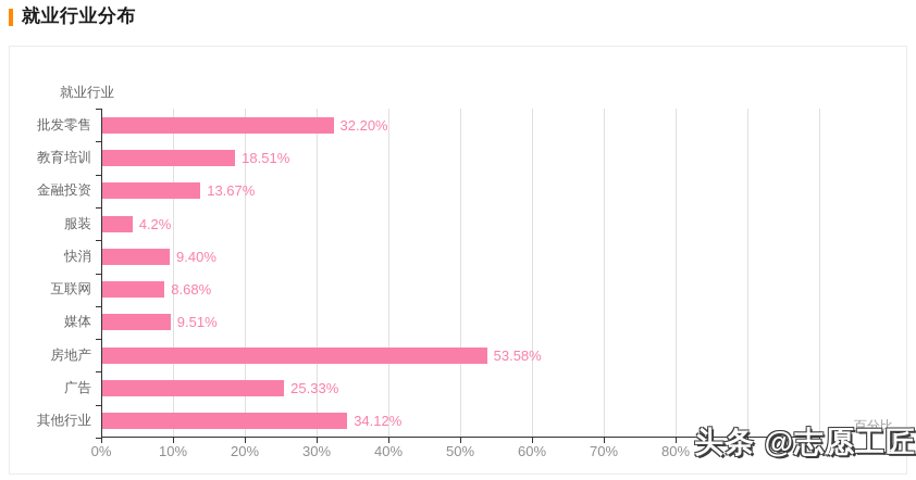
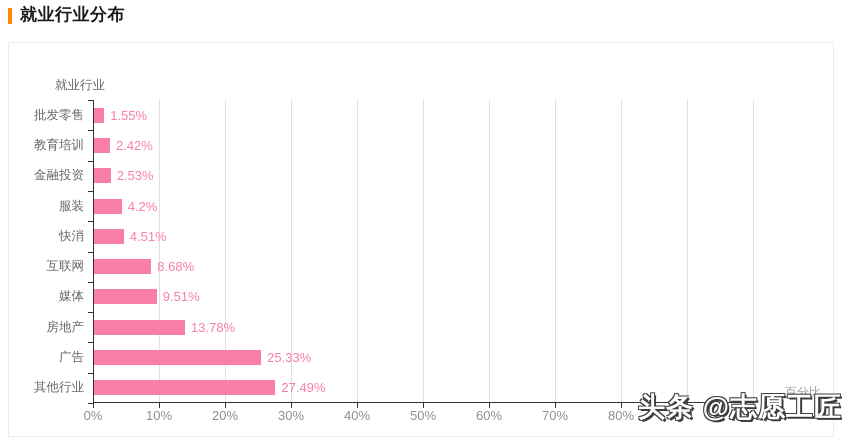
批发零售: 32.20% -> 1.55%
教育培训: 18.51% -> 2.42%
金融投资: 13.67% -> 2.53%
快消: 9.40% -> 4.51%
房地产: 53.58% -> 13.78%
其他行业: 34.12% -> 27.49%
